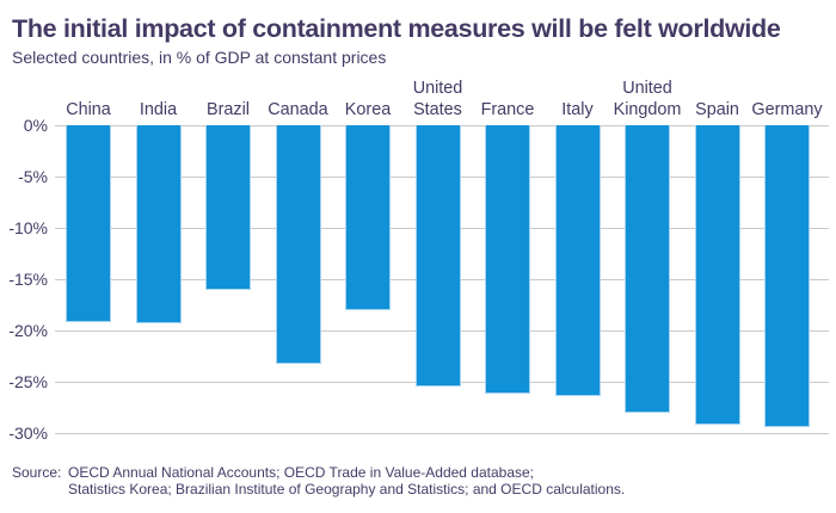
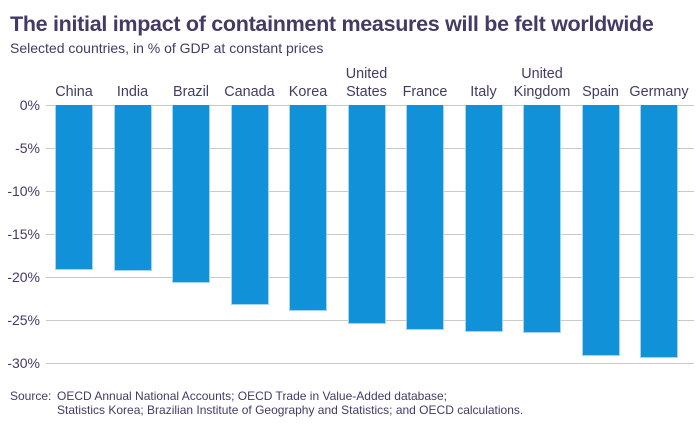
Brazil: -16% -> -21%
Korea: -18% -> -24%
United Kingdom: -28% -> -26%
